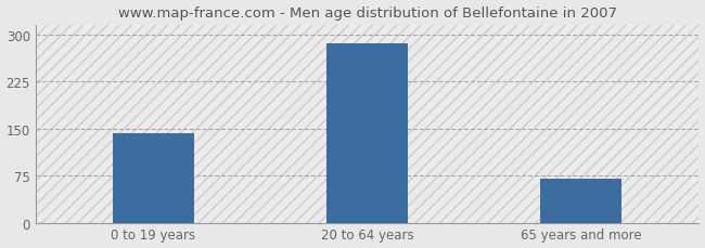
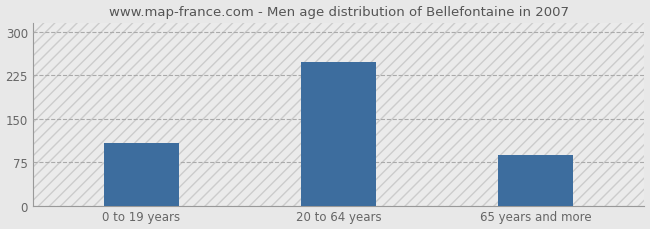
0 to 19 years: 142 -> 108
20 to 64 years: 285 -> 248
65 years and more: 70 -> 88
